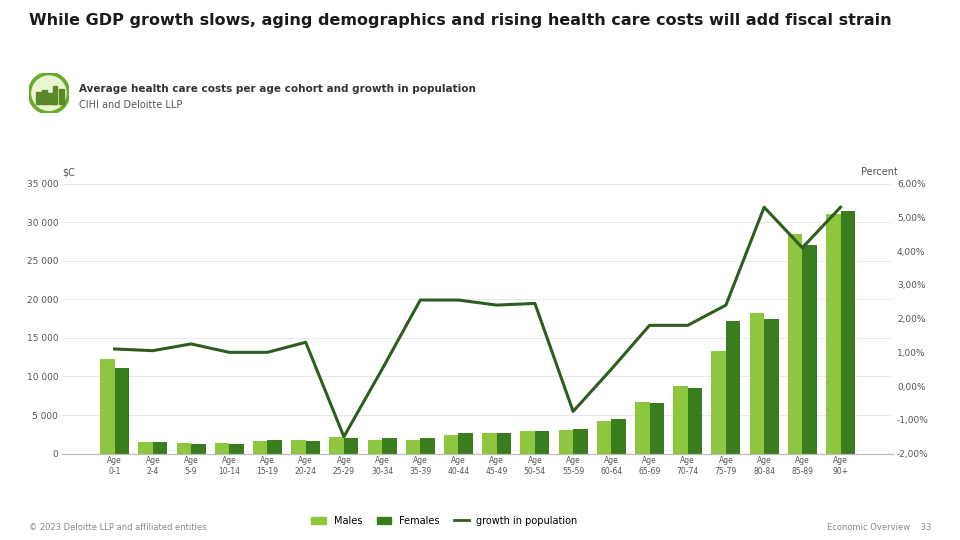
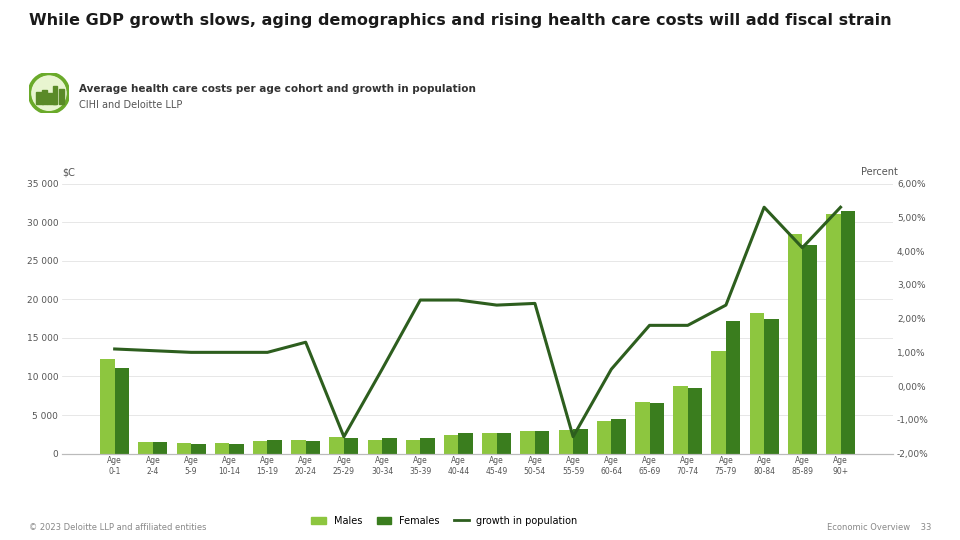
growth in population/Age 5-9: 1,25% -> 1,00%
growth in population/Age 55-59: -0,75% -> -1,50%
